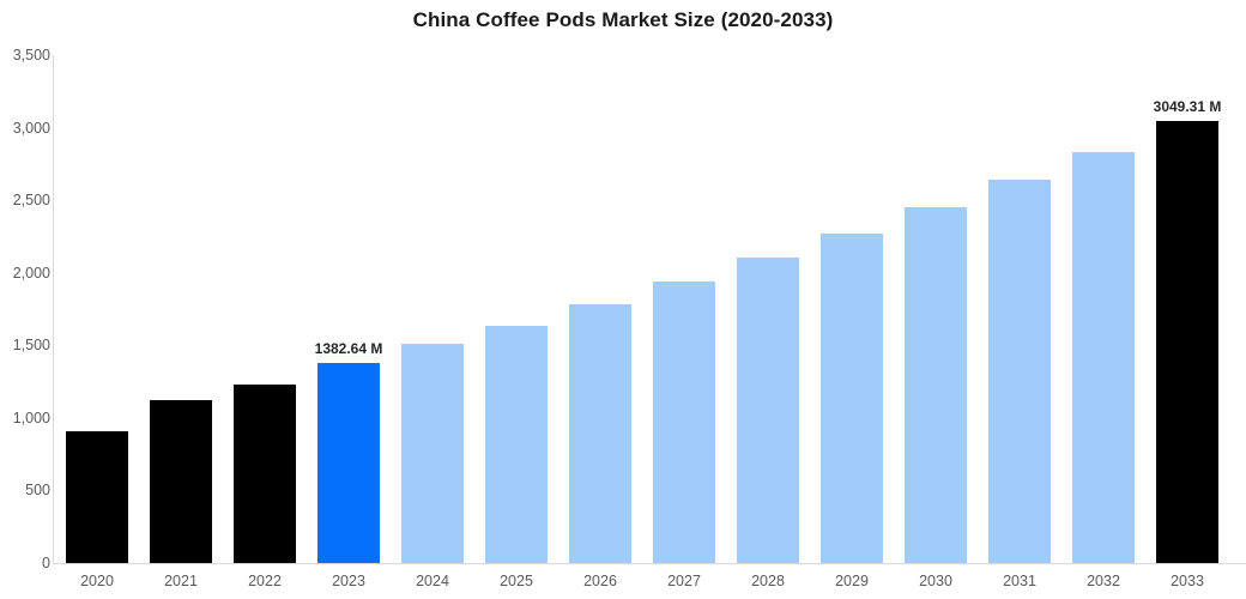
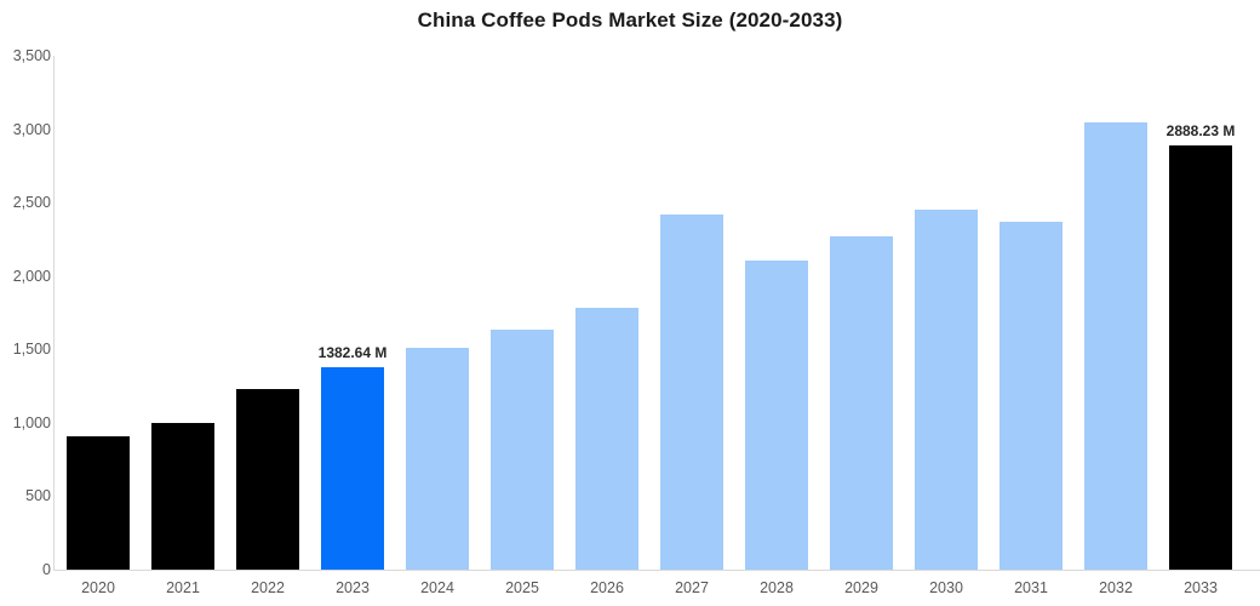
2021: 1120 -> 1000
2027: 1940 -> 2420
2031: 2640 -> 2370
2032: 2840 -> 3050
2033: 3049.31 -> 2888.23
